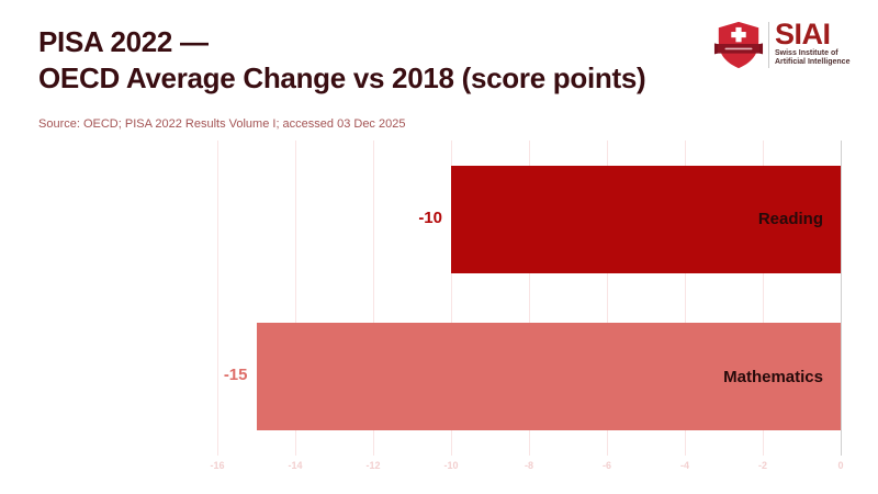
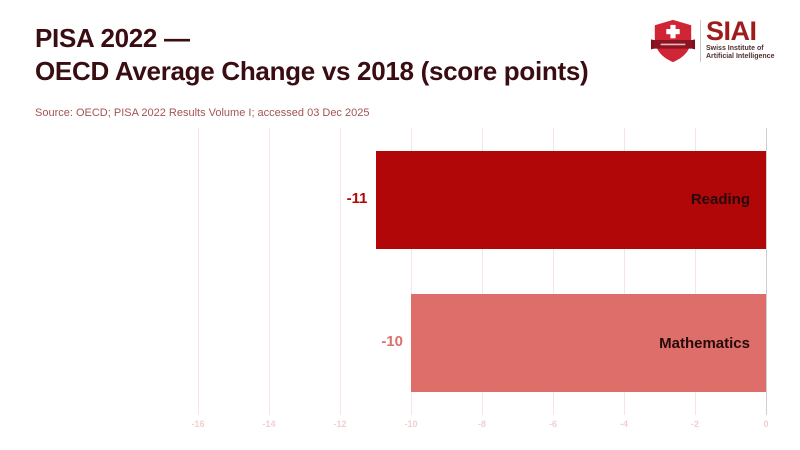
Reading: -10 -> -11
Mathematics: -15 -> -10
